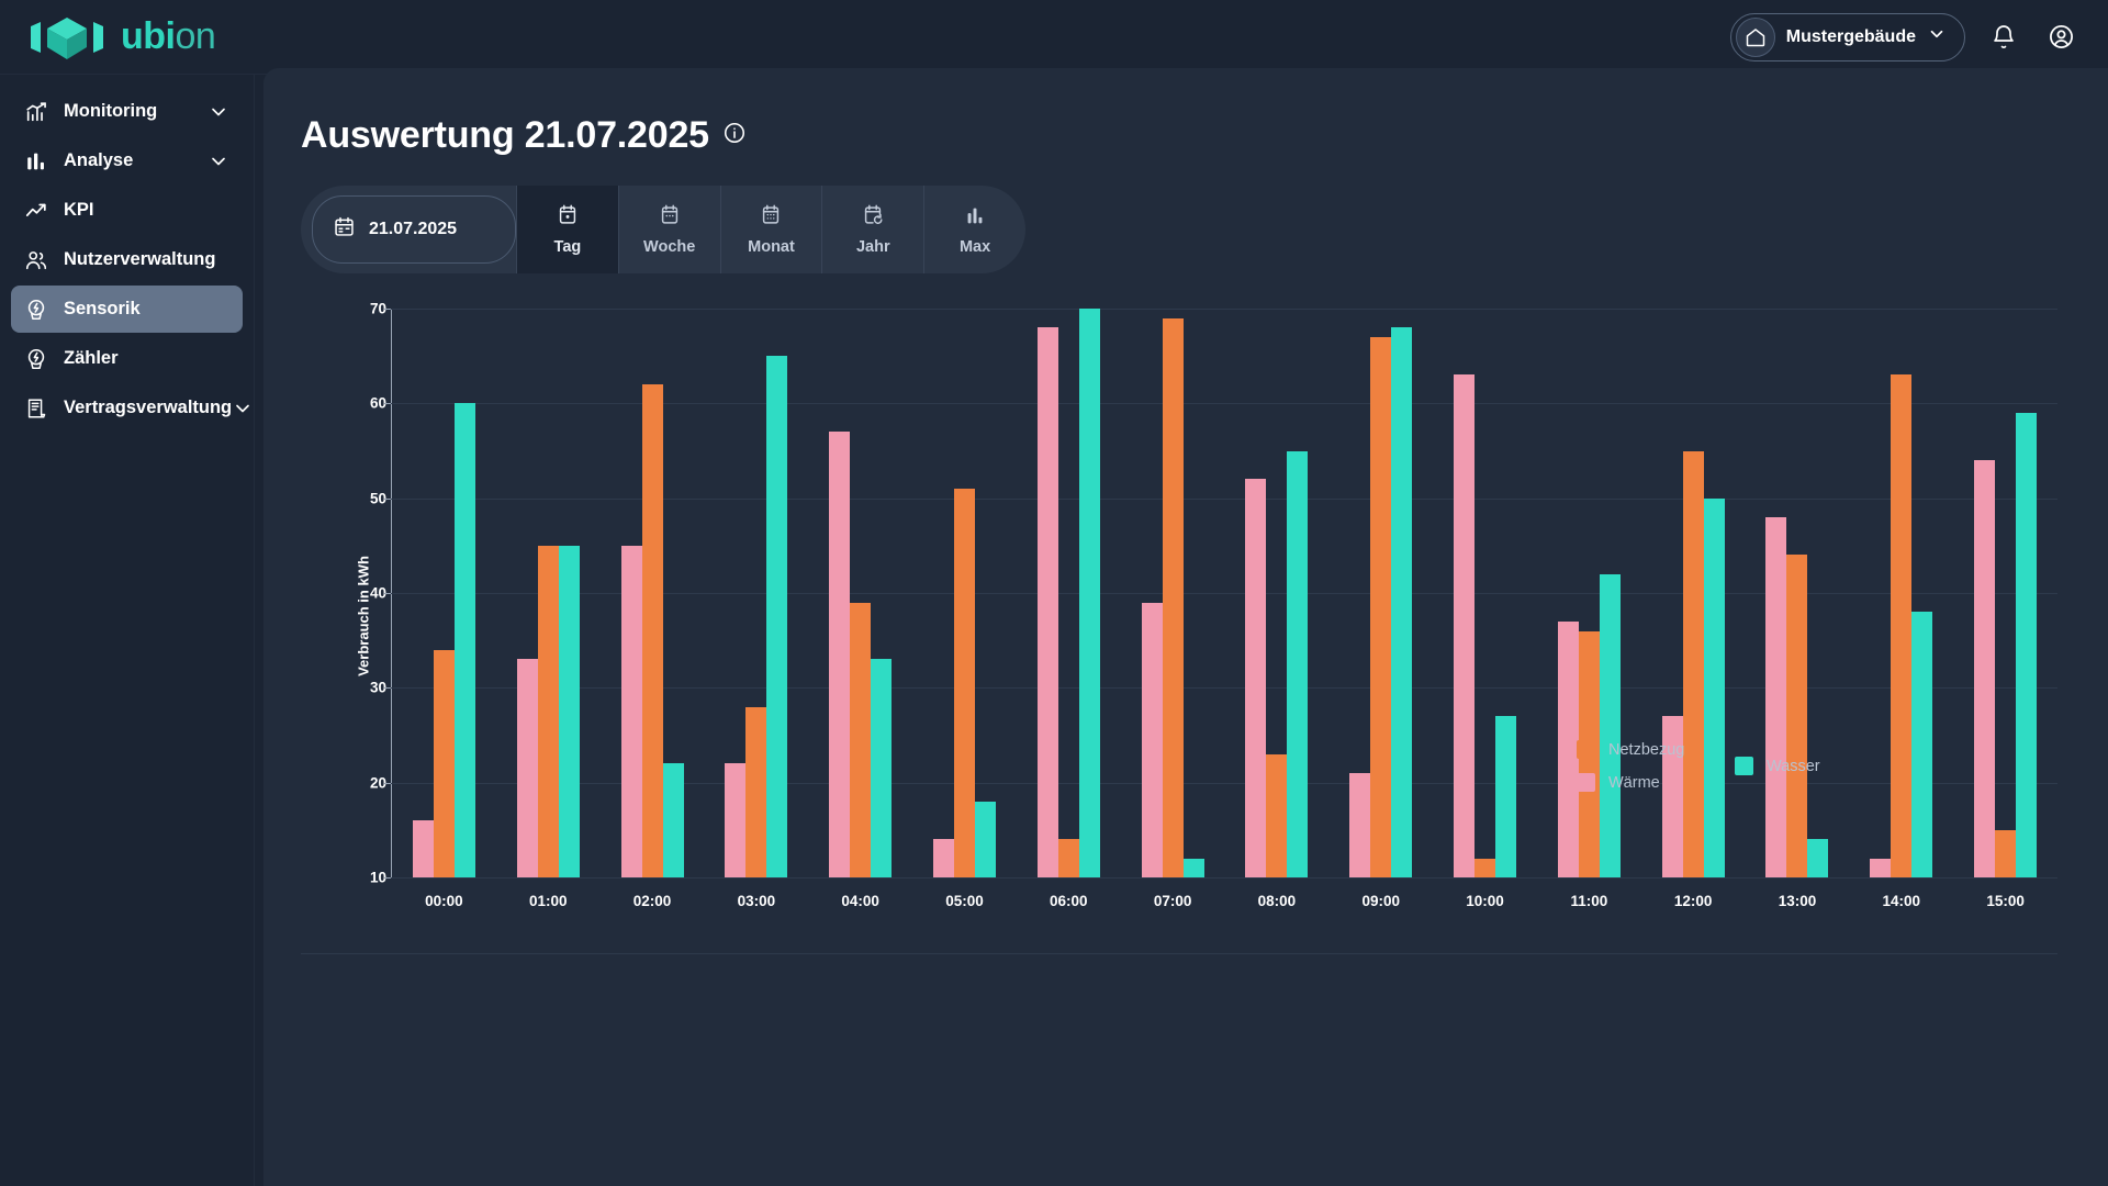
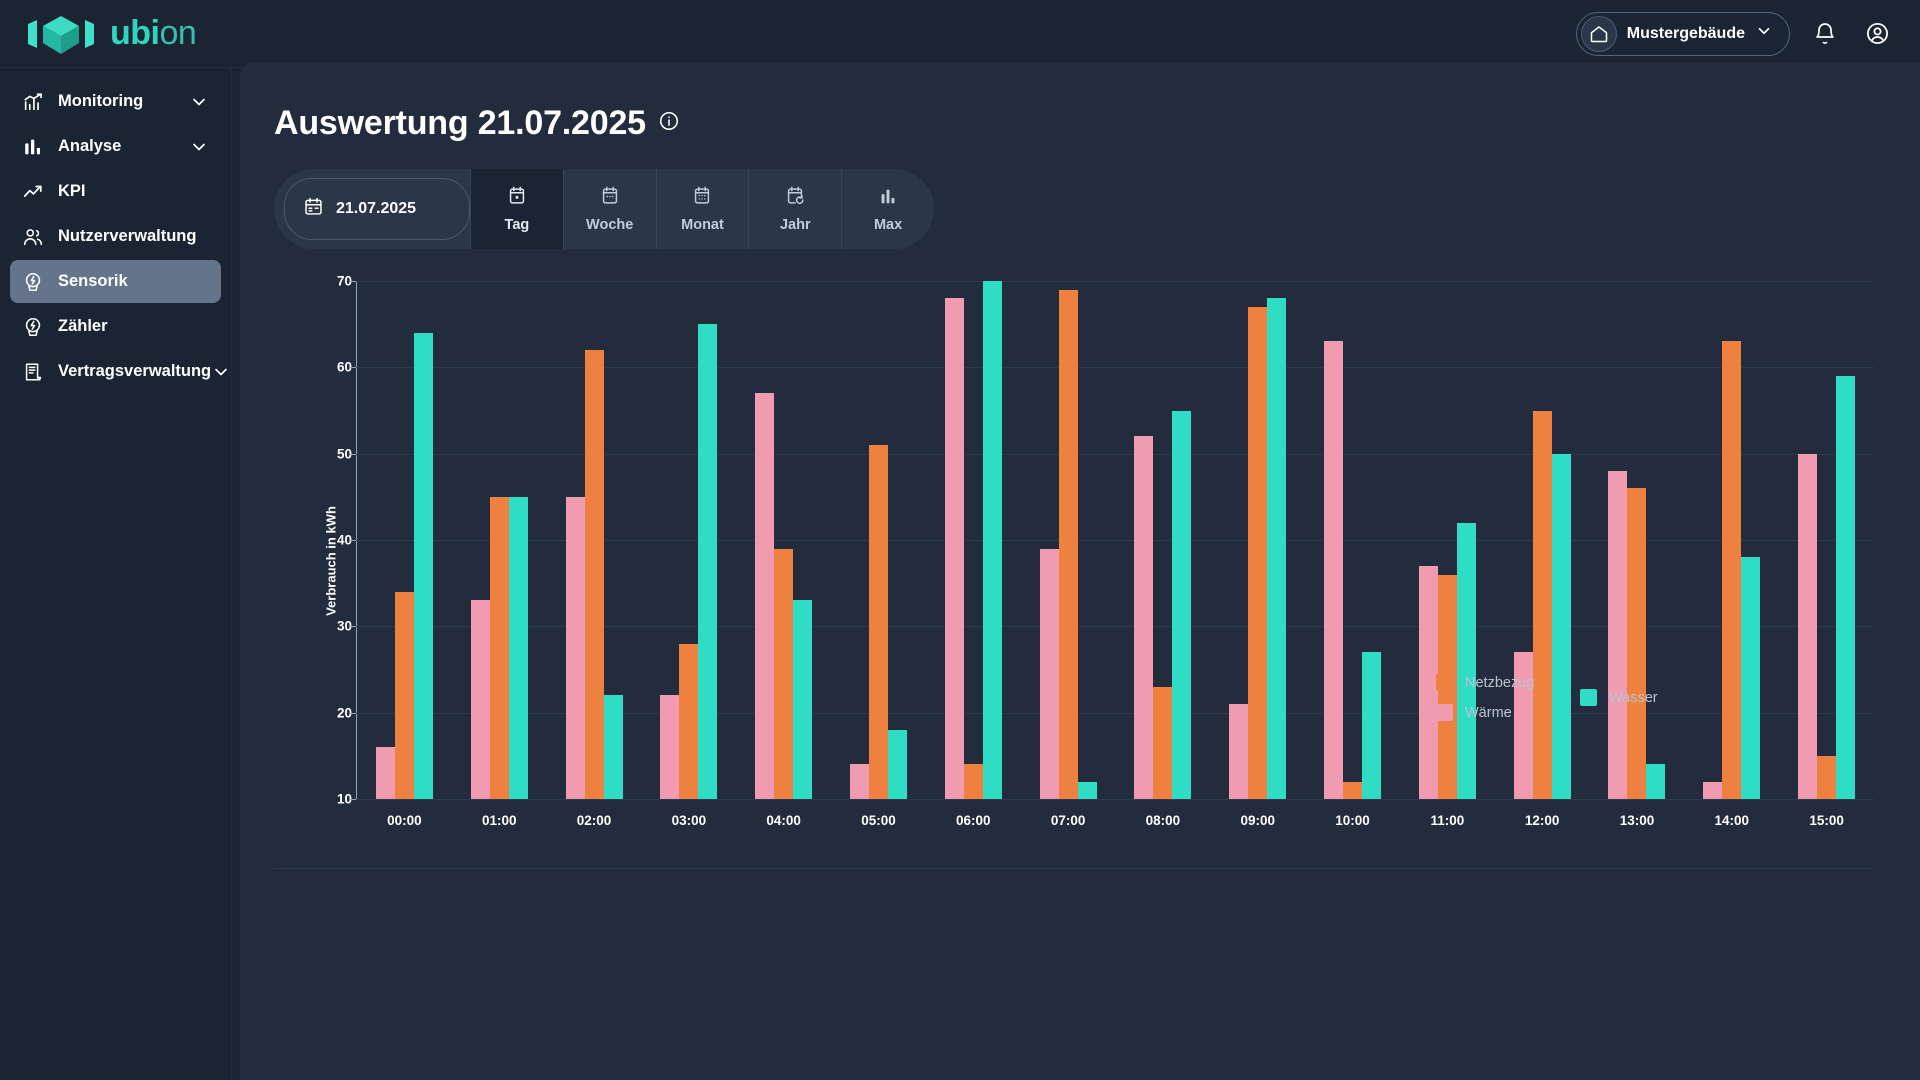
Wasser/00:00: 60 -> 64
Netzbezug/13:00: 44 -> 46
Wärme/15:00: 54 -> 50
